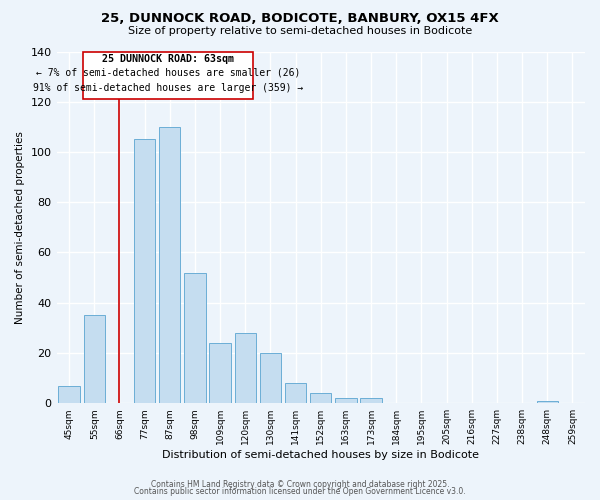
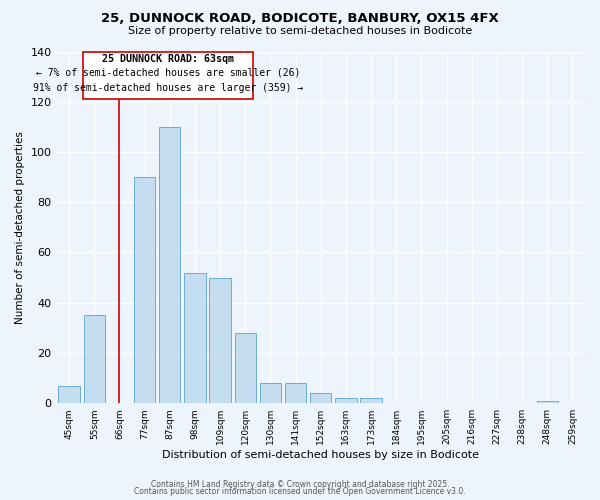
77sqm: 105 -> 90
109sqm: 24 -> 50
130sqm: 20 -> 8
